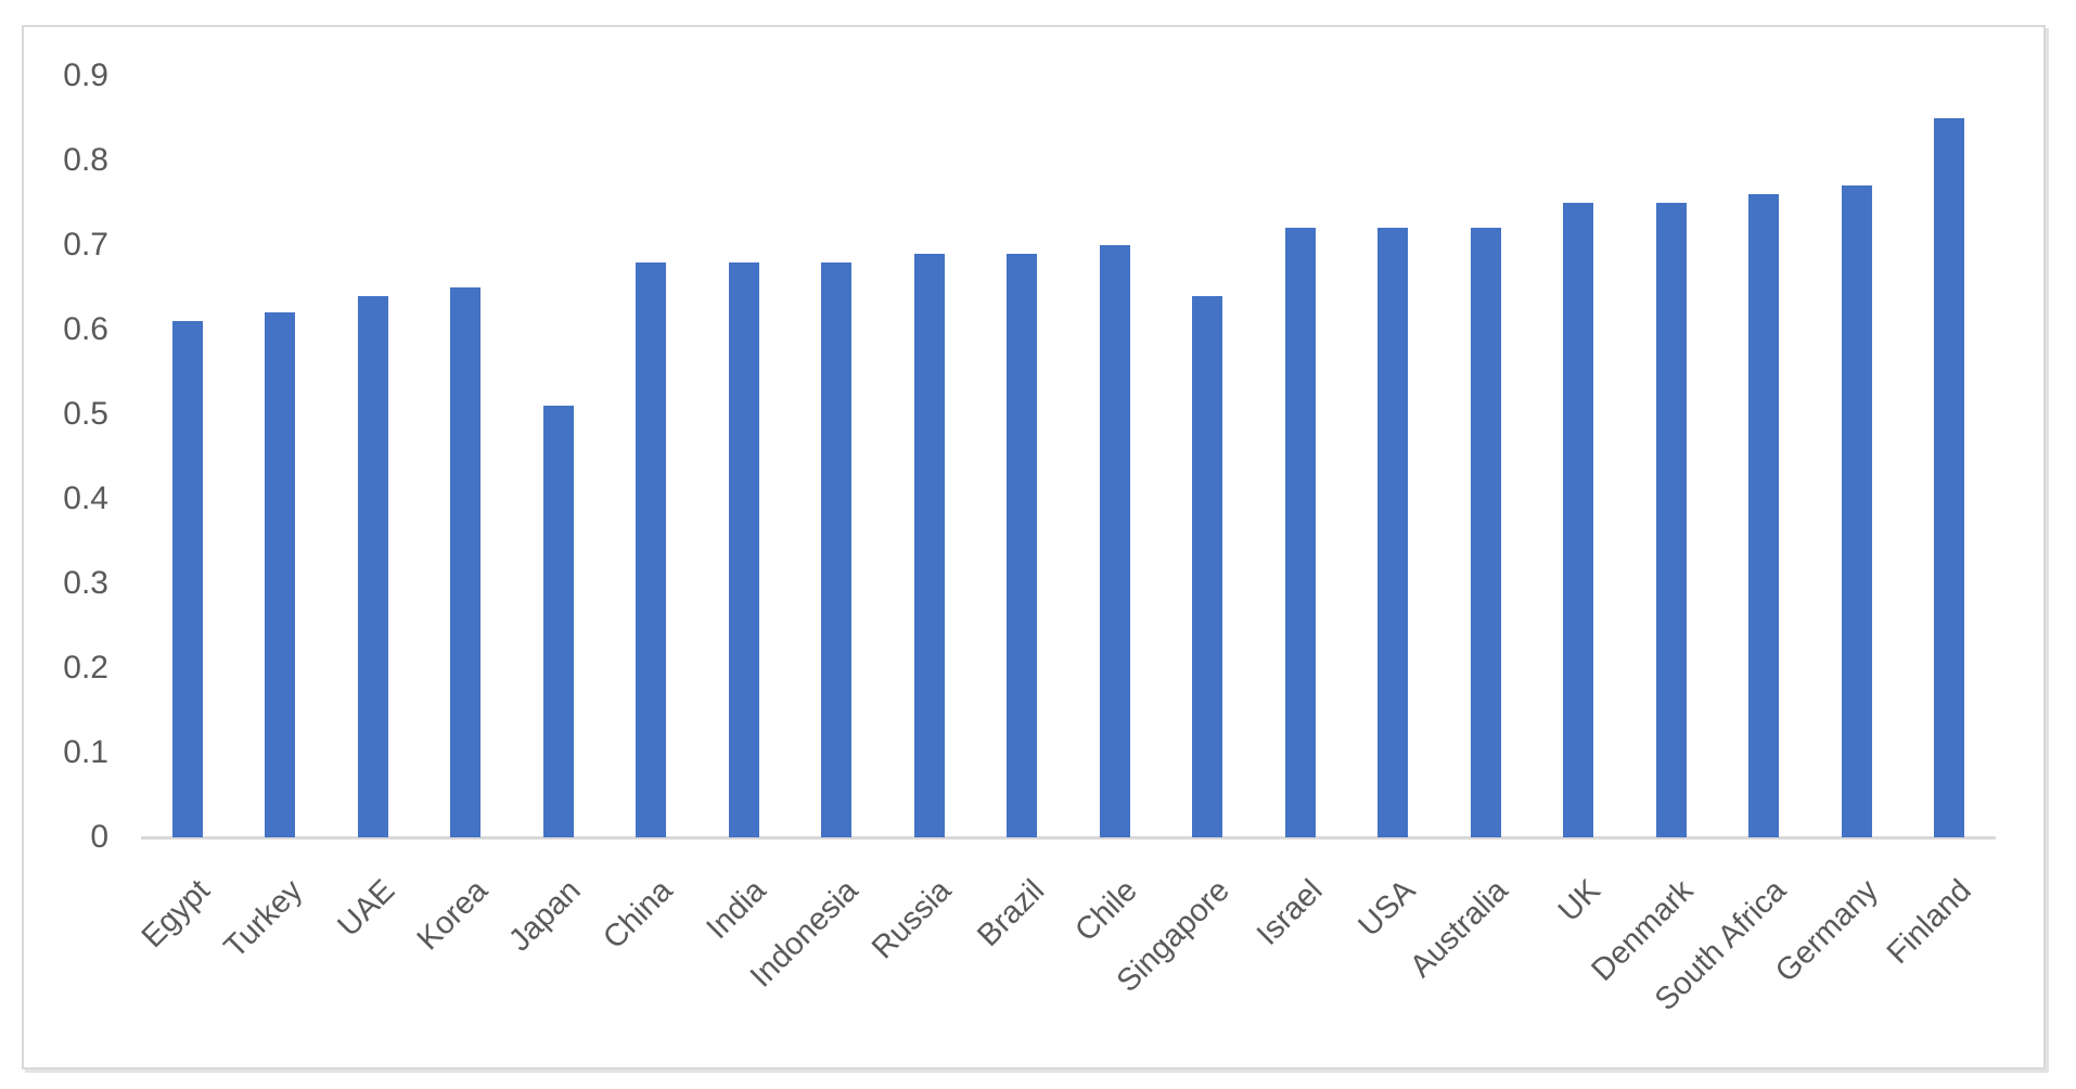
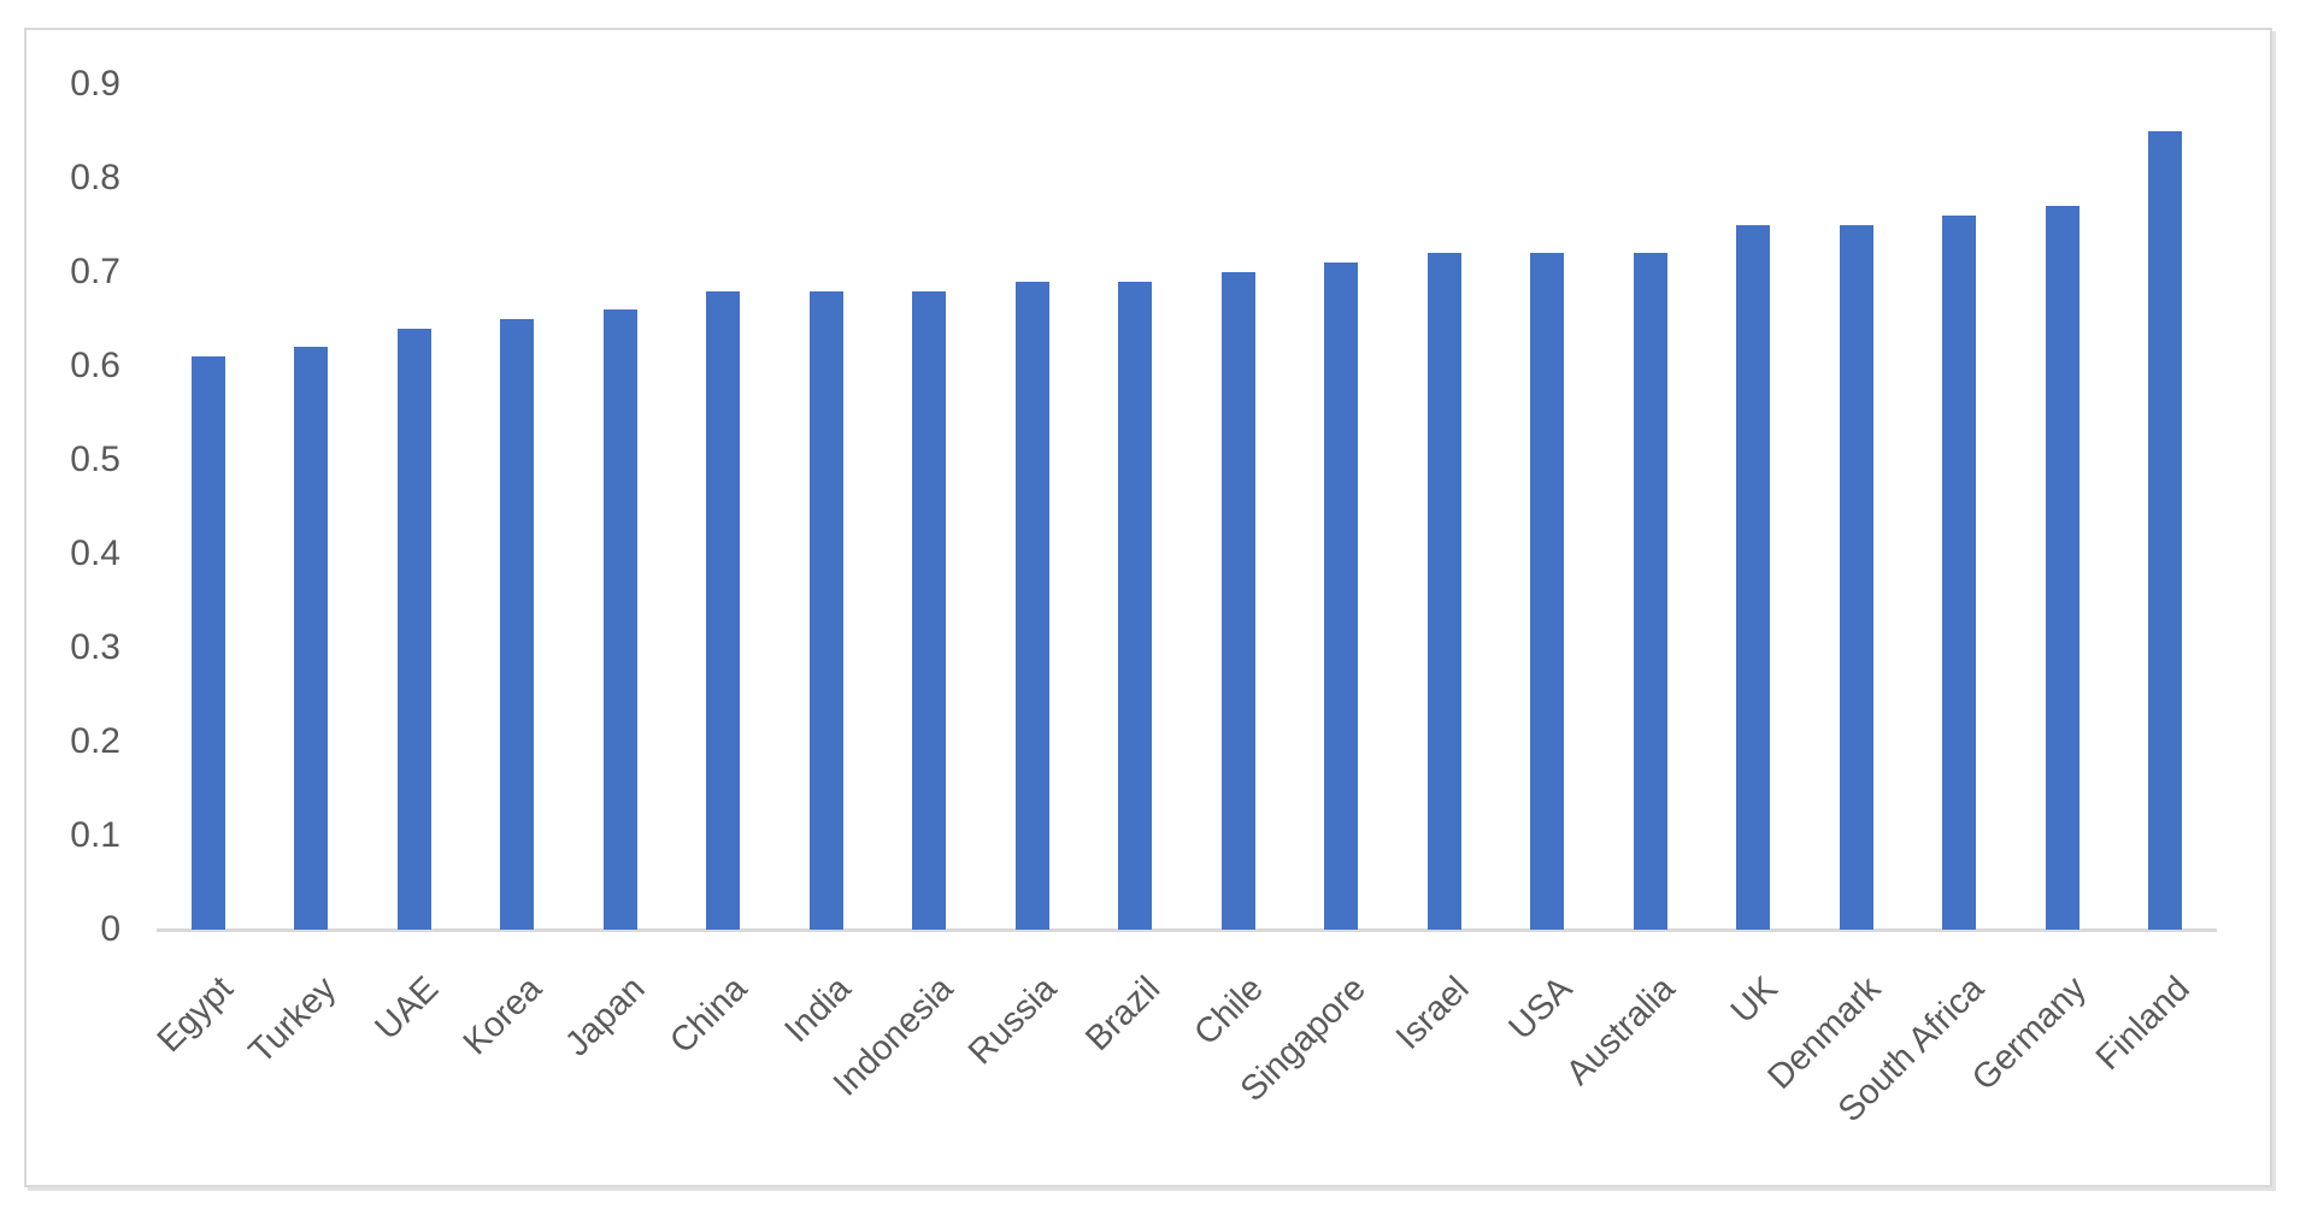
Japan: 0.51 -> 0.66
Singapore: 0.64 -> 0.71
